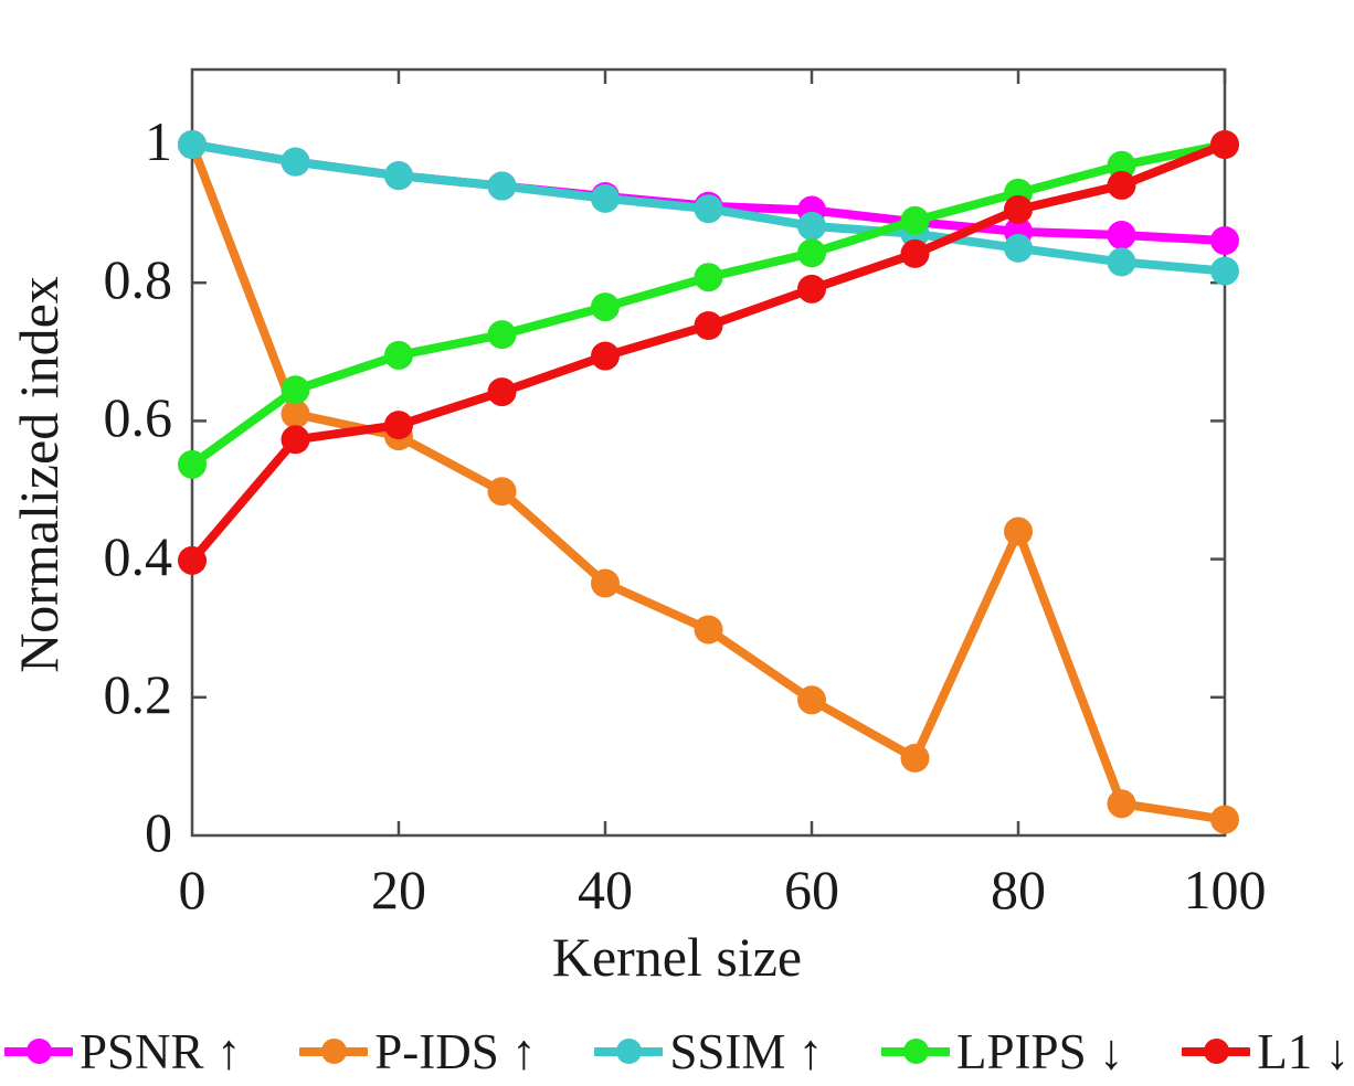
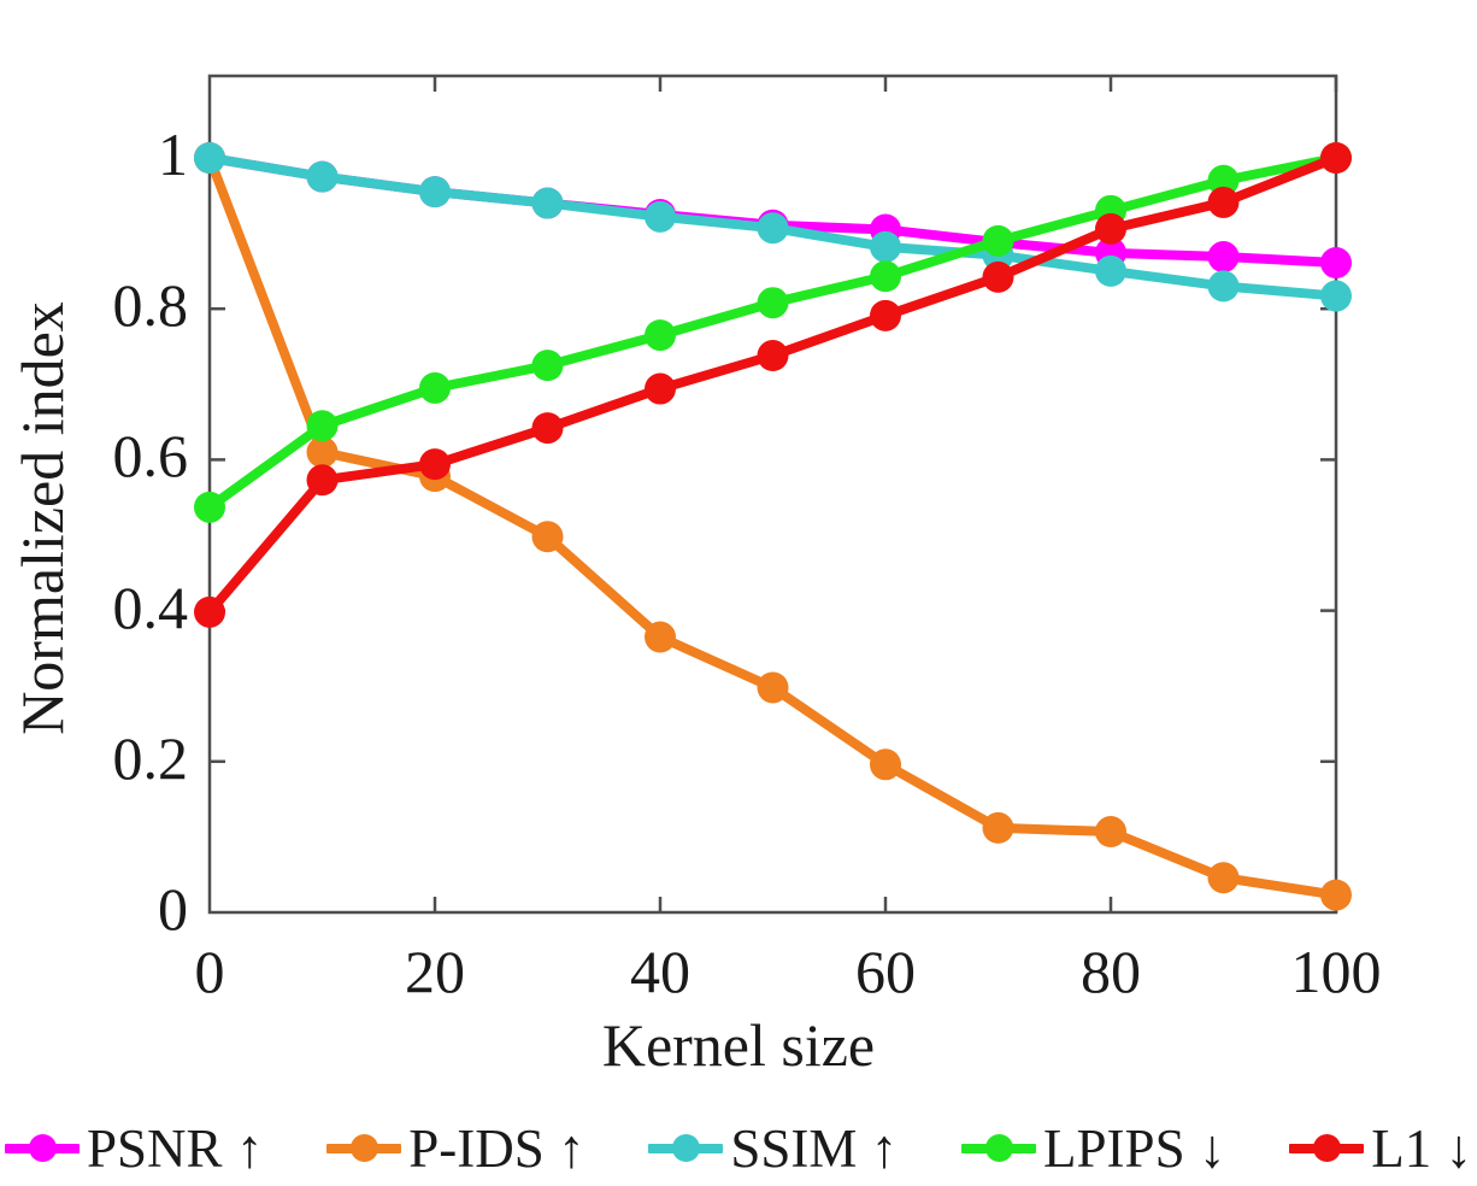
P-IDS ↑/80: 0.44 -> 0.11
